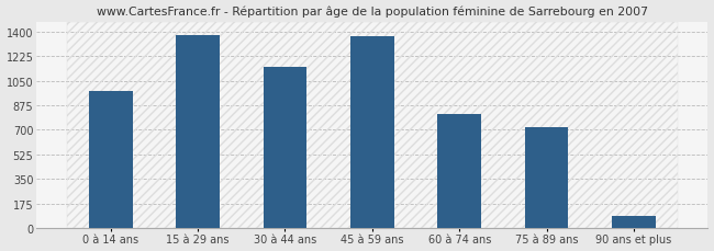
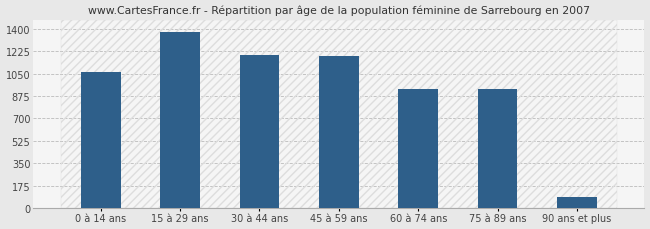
0 à 14 ans: 980 -> 1060
30 à 44 ans: 1150 -> 1200
45 à 59 ans: 1370 -> 1190
60 à 74 ans: 810 -> 930
75 à 89 ans: 720 -> 930
